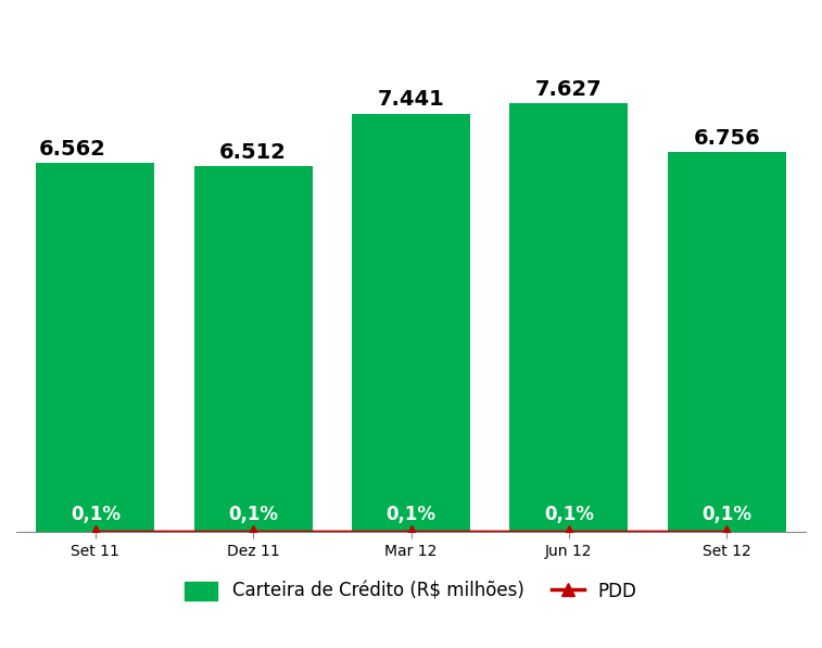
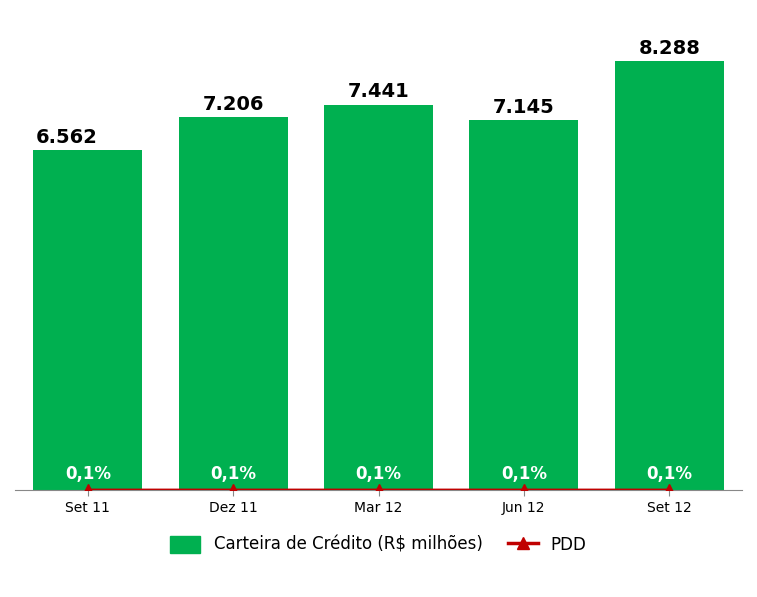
Carteira de Crédito (R$ milhões)/Dez 11: 6.512 -> 7.206
Carteira de Crédito (R$ milhões)/Jun 12: 7.627 -> 7.145
Carteira de Crédito (R$ milhões)/Set 12: 6.756 -> 8.288
